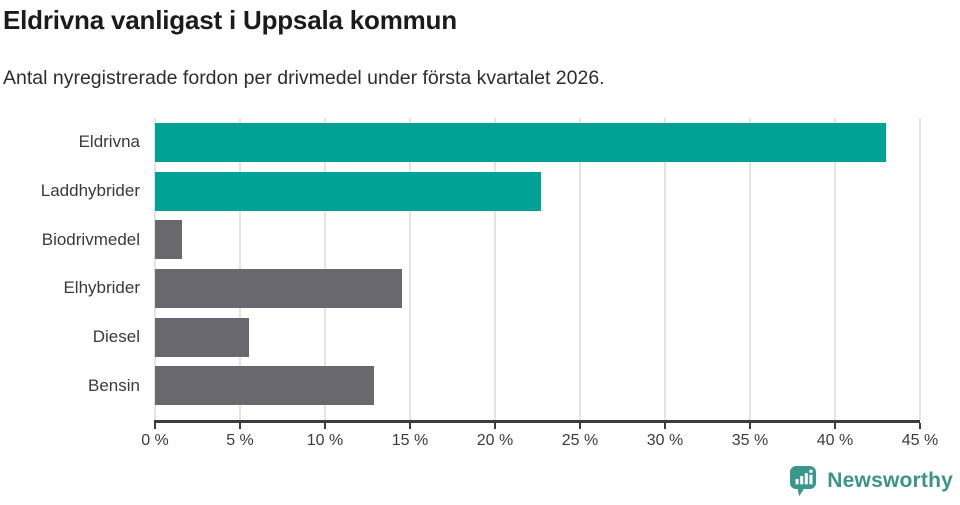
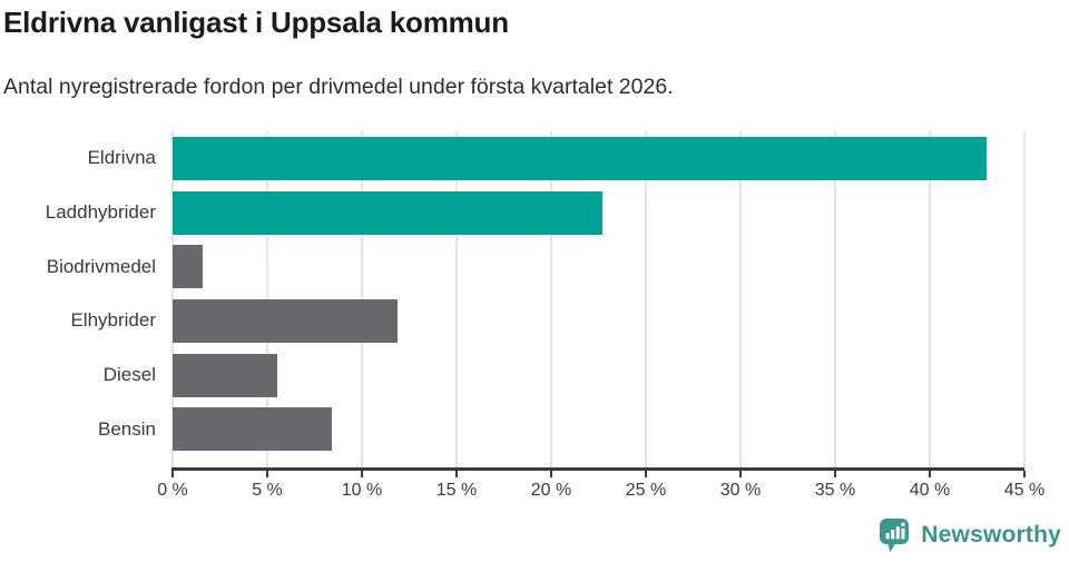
Elhybrider: 14.5% -> 11.9%
Bensin: 12.9% -> 8.4%
